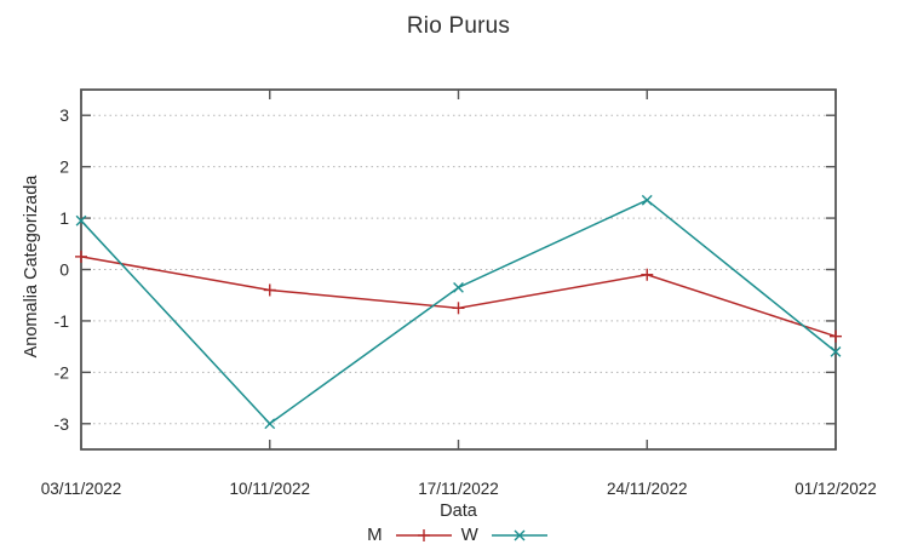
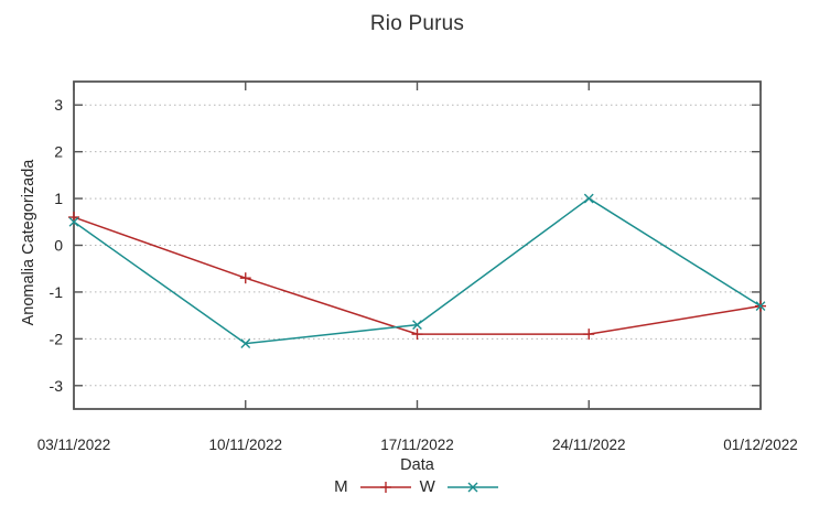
M/03/11/2022: 0.2 -> 0.6
W/03/11/2022: 0.9 -> 0.5
M/10/11/2022: -0.4 -> -0.7
W/10/11/2022: -3.0 -> -2.1
M/17/11/2022: -0.8 -> -1.9
W/17/11/2022: -0.3 -> -1.7
M/24/11/2022: -0.1 -> -1.9
W/24/11/2022: 1.4 -> 1.0
W/01/12/2022: -1.6 -> -1.3
